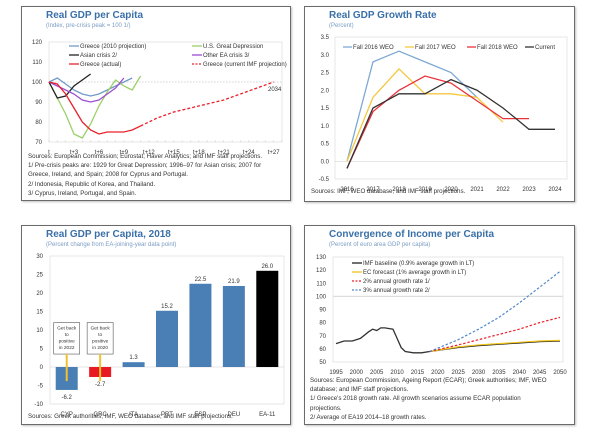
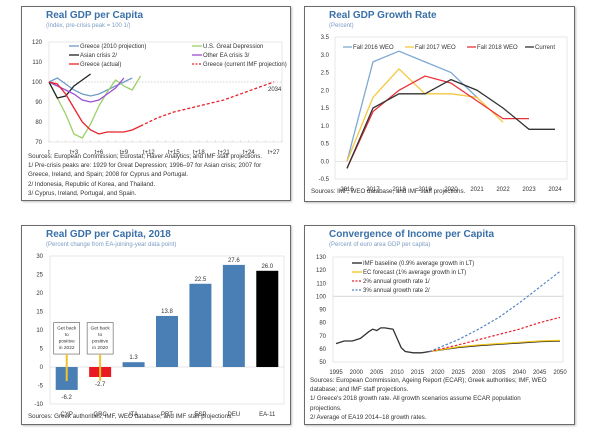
Real GDP per Capita, 2018/PRT: 15.2 -> 13.8
Real GDP per Capita, 2018/DEU: 21.9 -> 27.6
